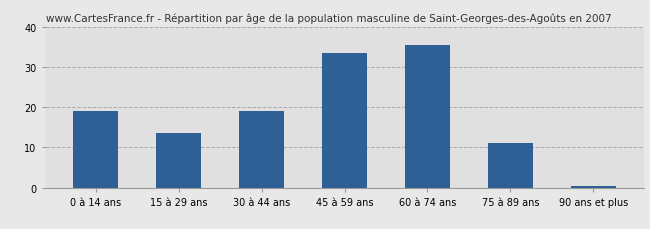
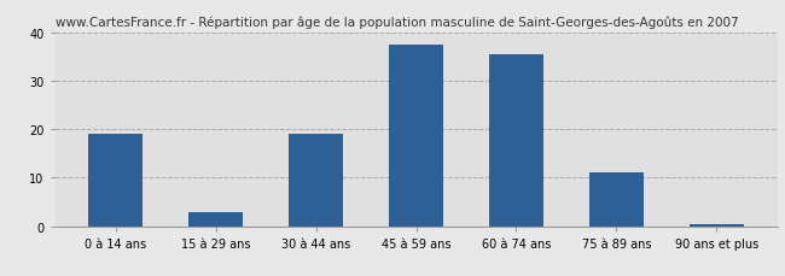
15 à 29 ans: 13.5 -> 3.0
45 à 59 ans: 33.5 -> 37.5
